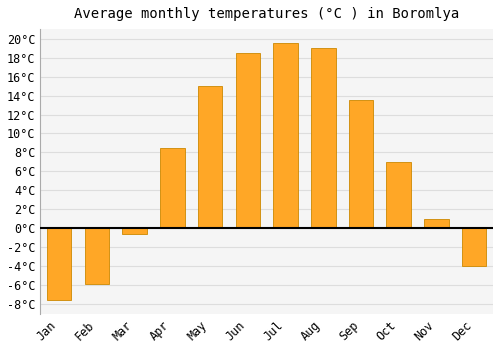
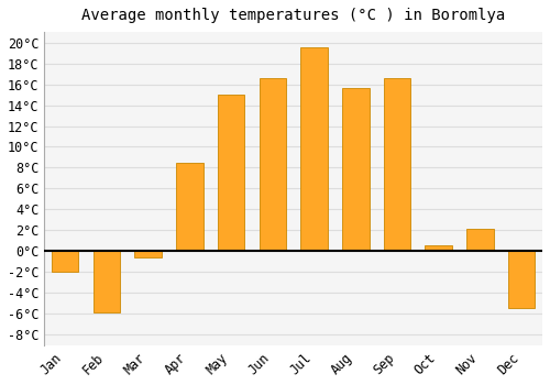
Jan: -7.5°C -> -2.0°C
Jun: 18.5°C -> 16.6°C
Aug: 19.0°C -> 15.6°C
Sep: 13.5°C -> 16.6°C
Oct: 7.0°C -> 0.6°C
Nov: 1.0°C -> 2.2°C
Dec: -4.0°C -> -5.4°C
